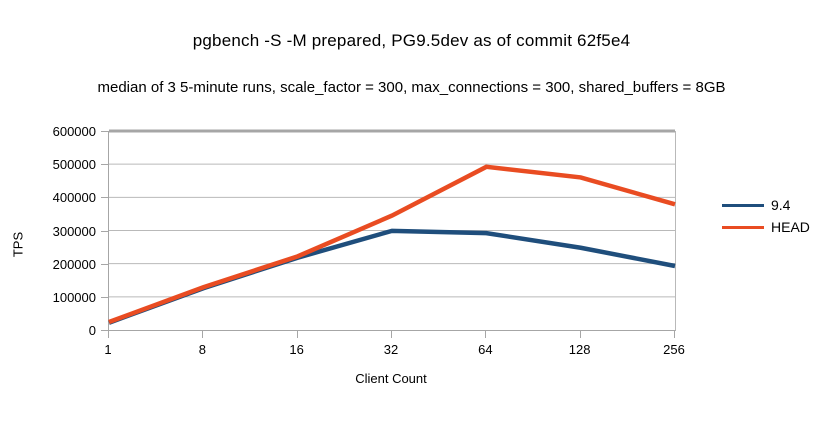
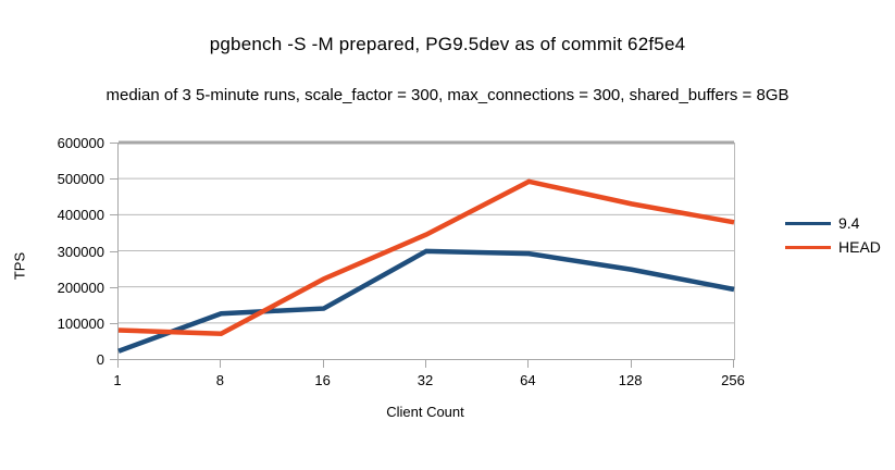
HEAD/1: 20000 -> 80000
HEAD/8: 130000 -> 70000
9.4/16: 220000 -> 140000
HEAD/128: 460000 -> 430000
